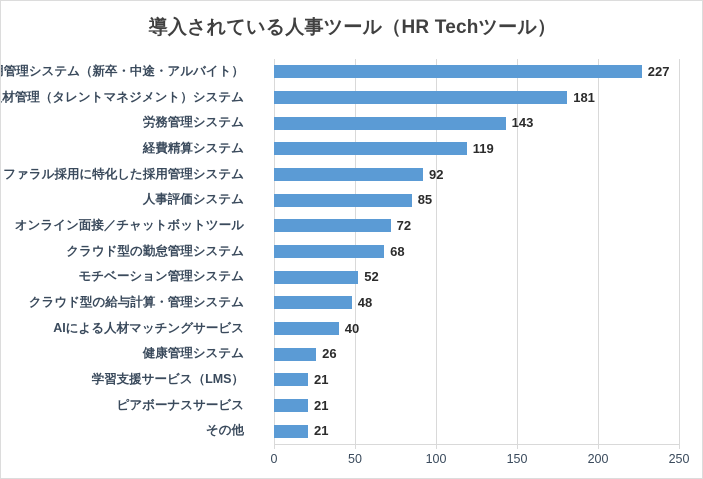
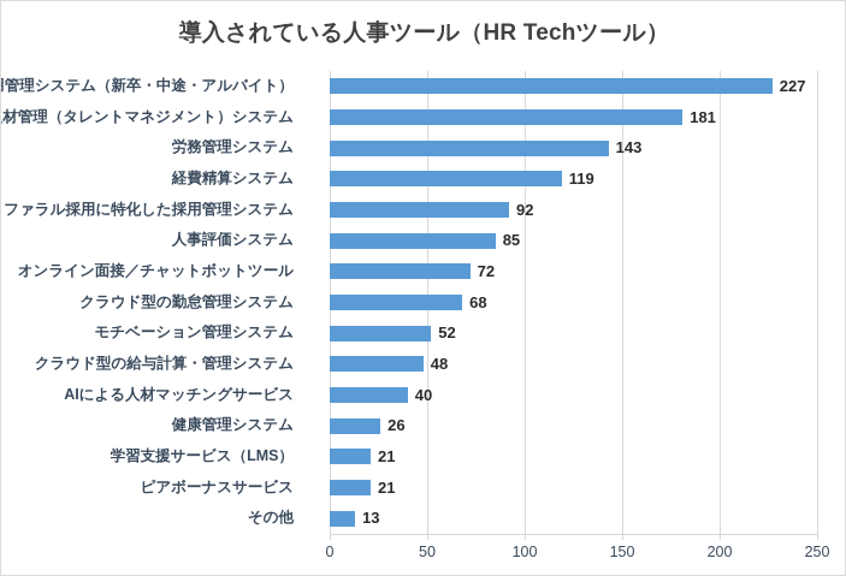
その他: 21 -> 13
